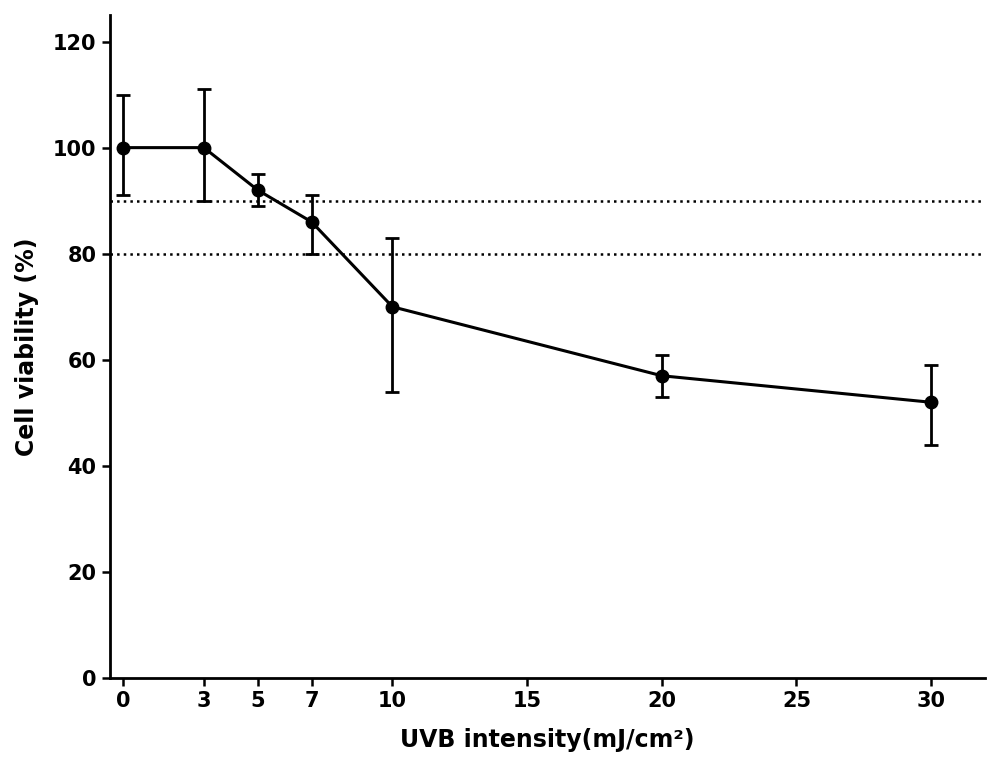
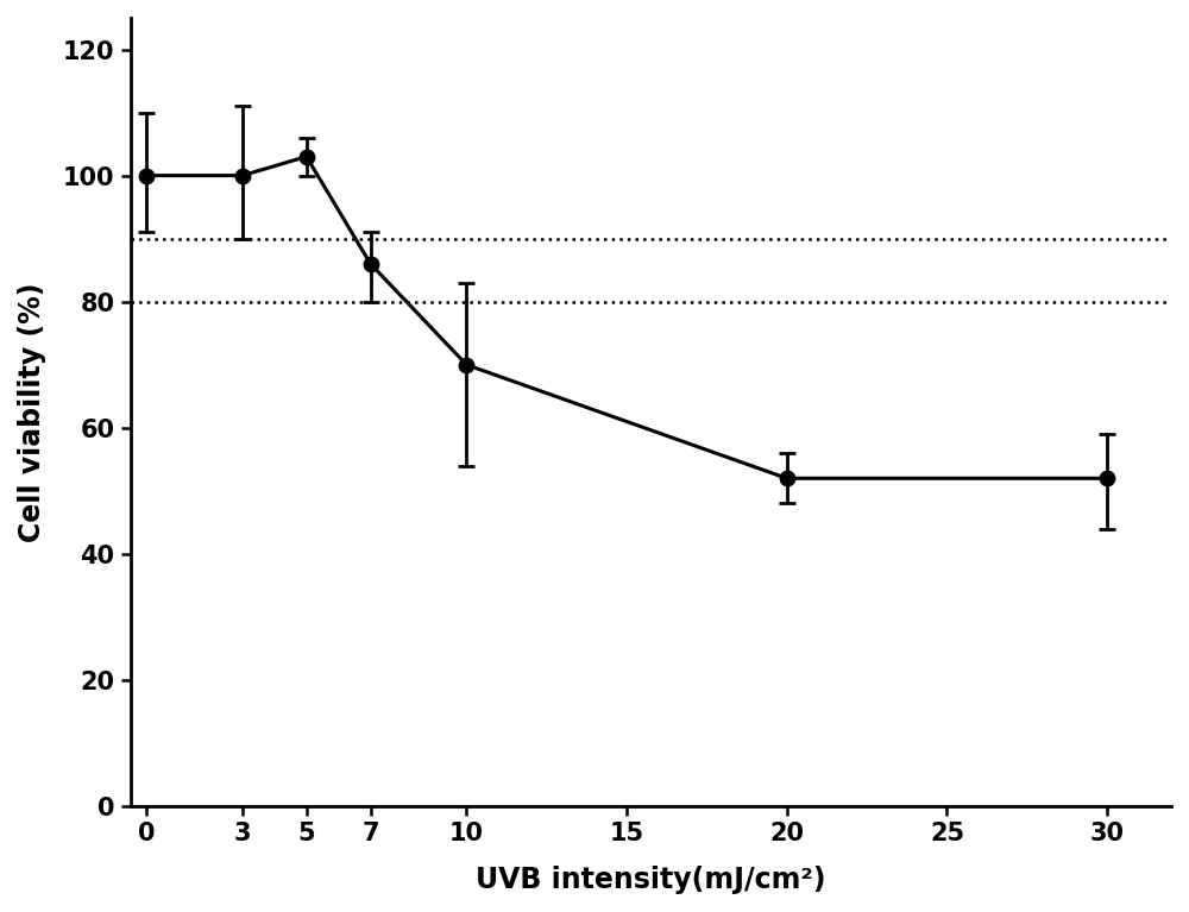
5: 92 -> 103
20: 57 -> 52
